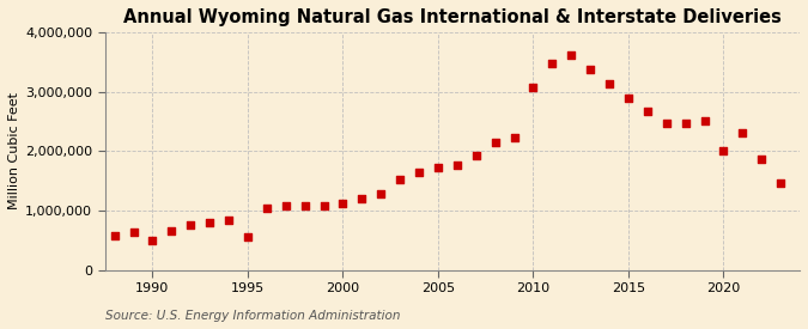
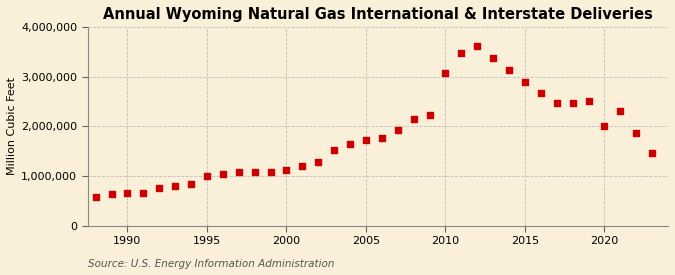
1990: 500,000 -> 650,000
1995: 550,000 -> 1,000,000
